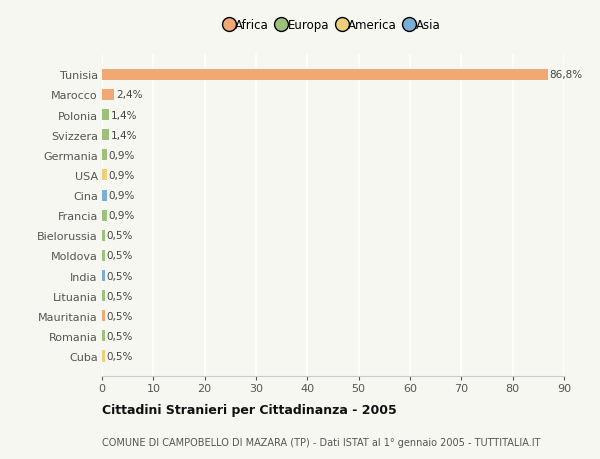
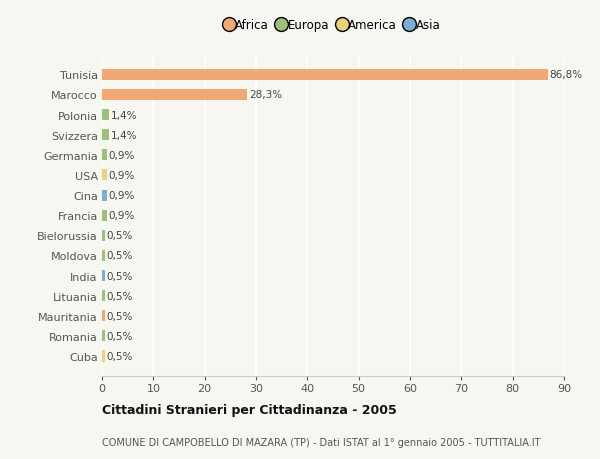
Marocco: 2,4% -> 28,3%
